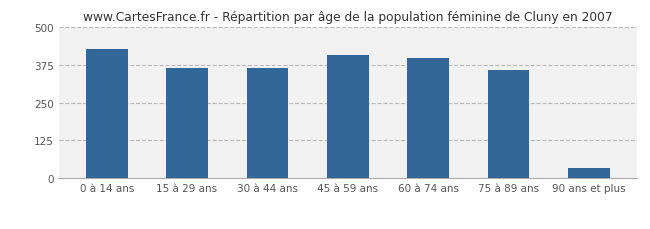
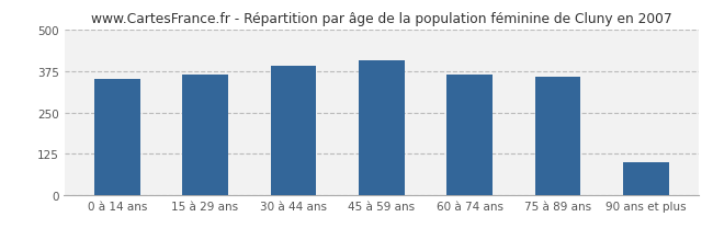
0 à 14 ans: 425 -> 350
30 à 44 ans: 365 -> 390
60 à 74 ans: 395 -> 365
90 ans et plus: 35 -> 100
